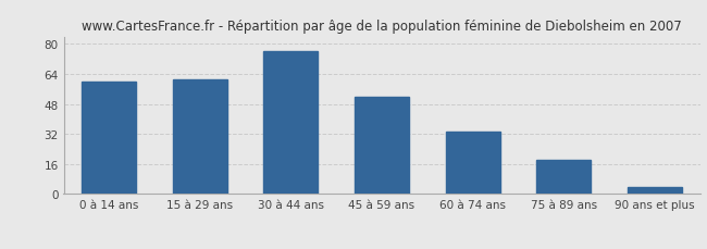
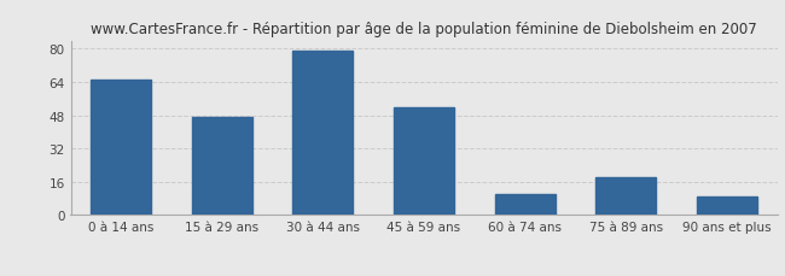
0 à 14 ans: 60 -> 65
15 à 29 ans: 61 -> 47
30 à 44 ans: 76 -> 79
60 à 74 ans: 33 -> 10
90 ans et plus: 4 -> 9
